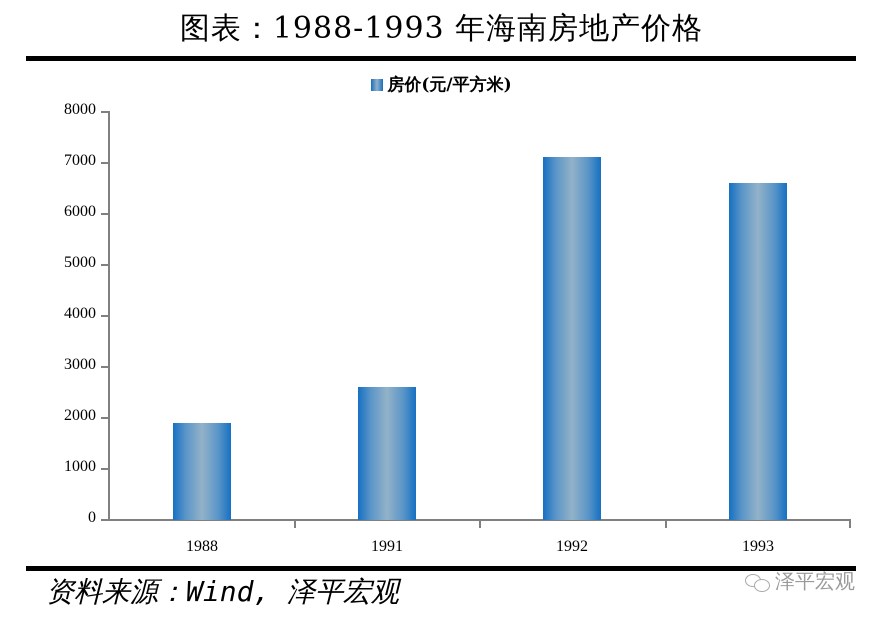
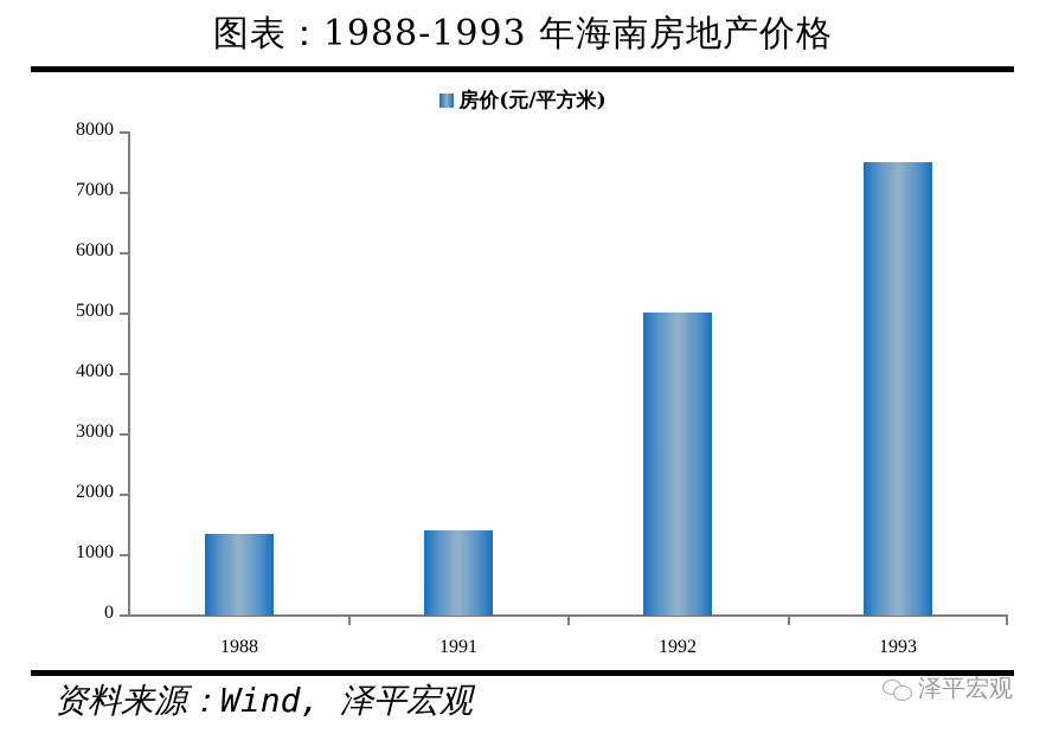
1988: 1900 -> 1400
1991: 2600 -> 1400
1992: 7100 -> 5000
1993: 6600 -> 7500
